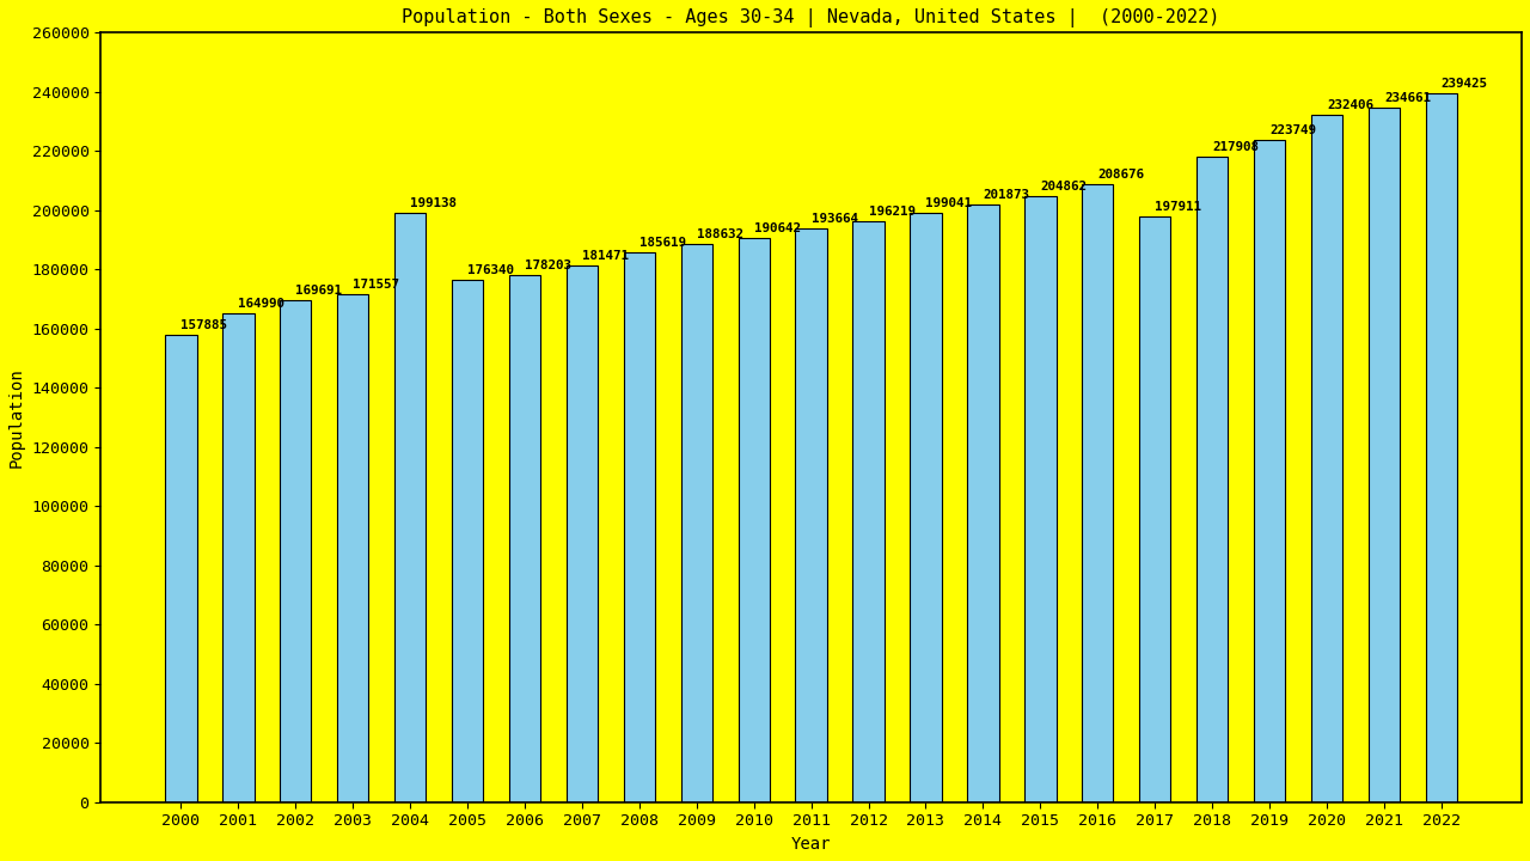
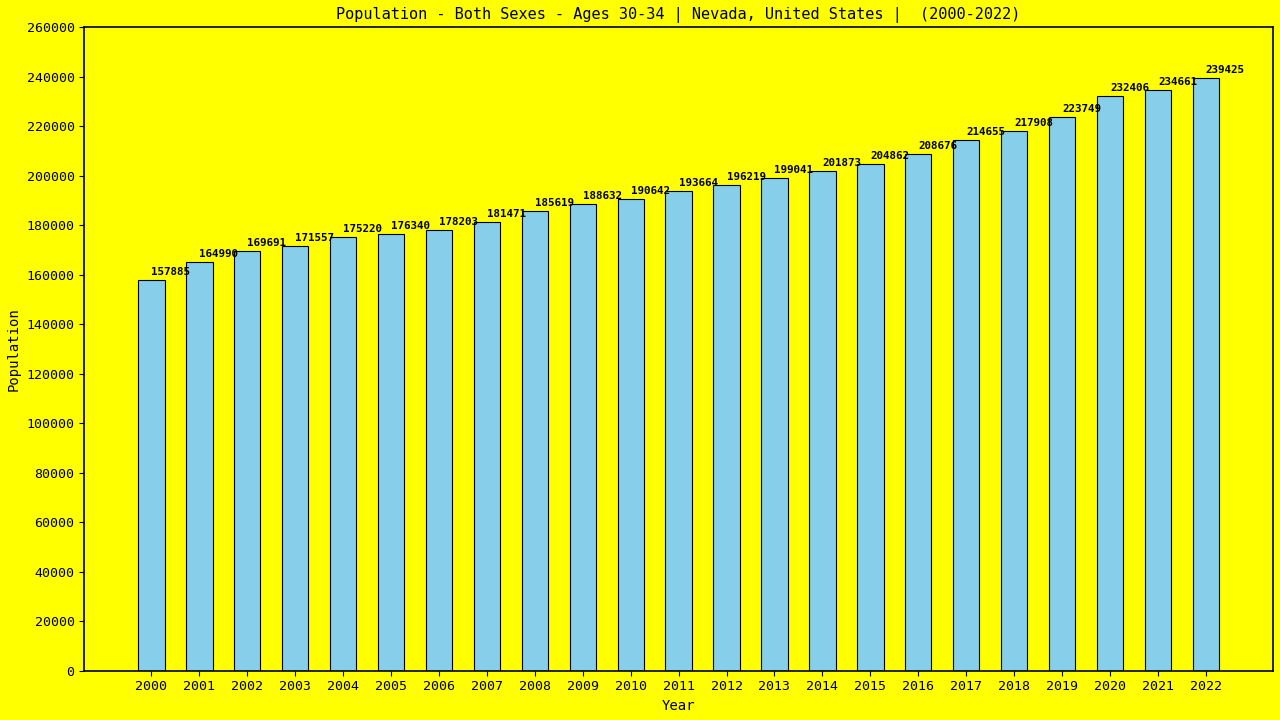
2004: 199138 -> 175220
2017: 197911 -> 214655
